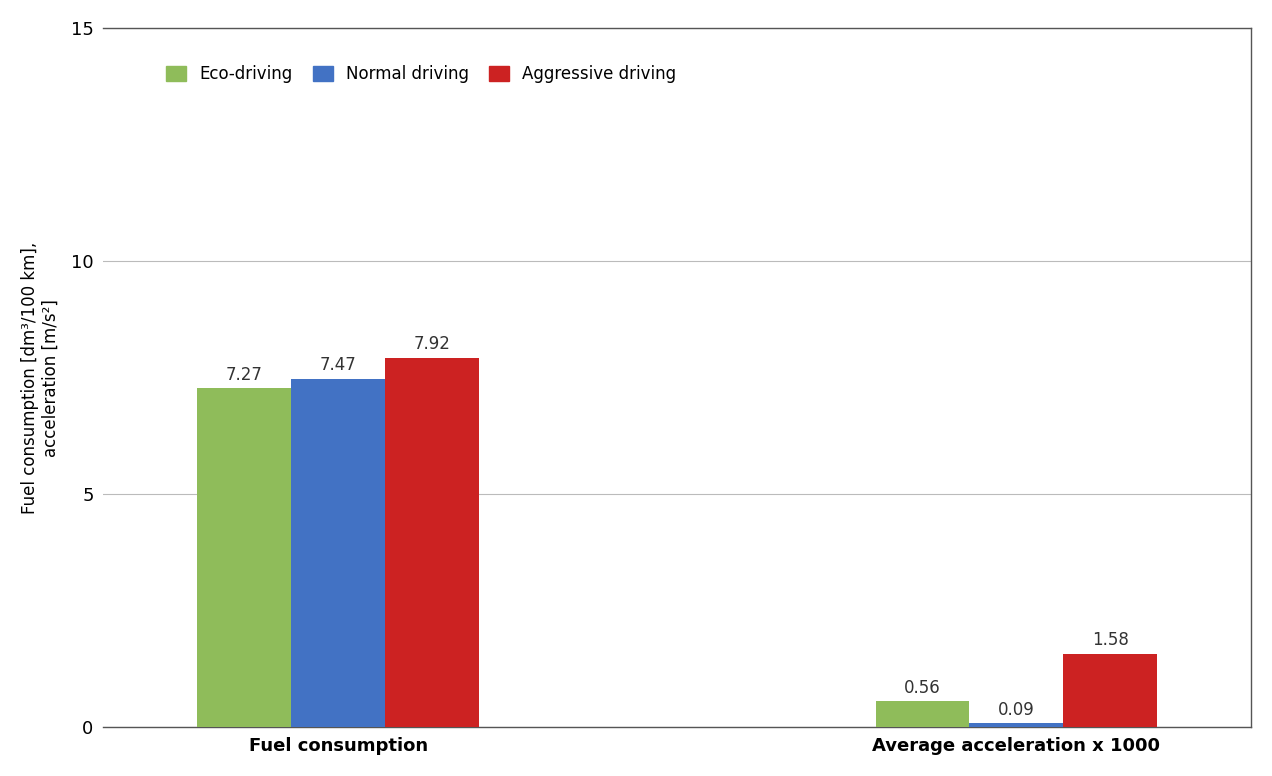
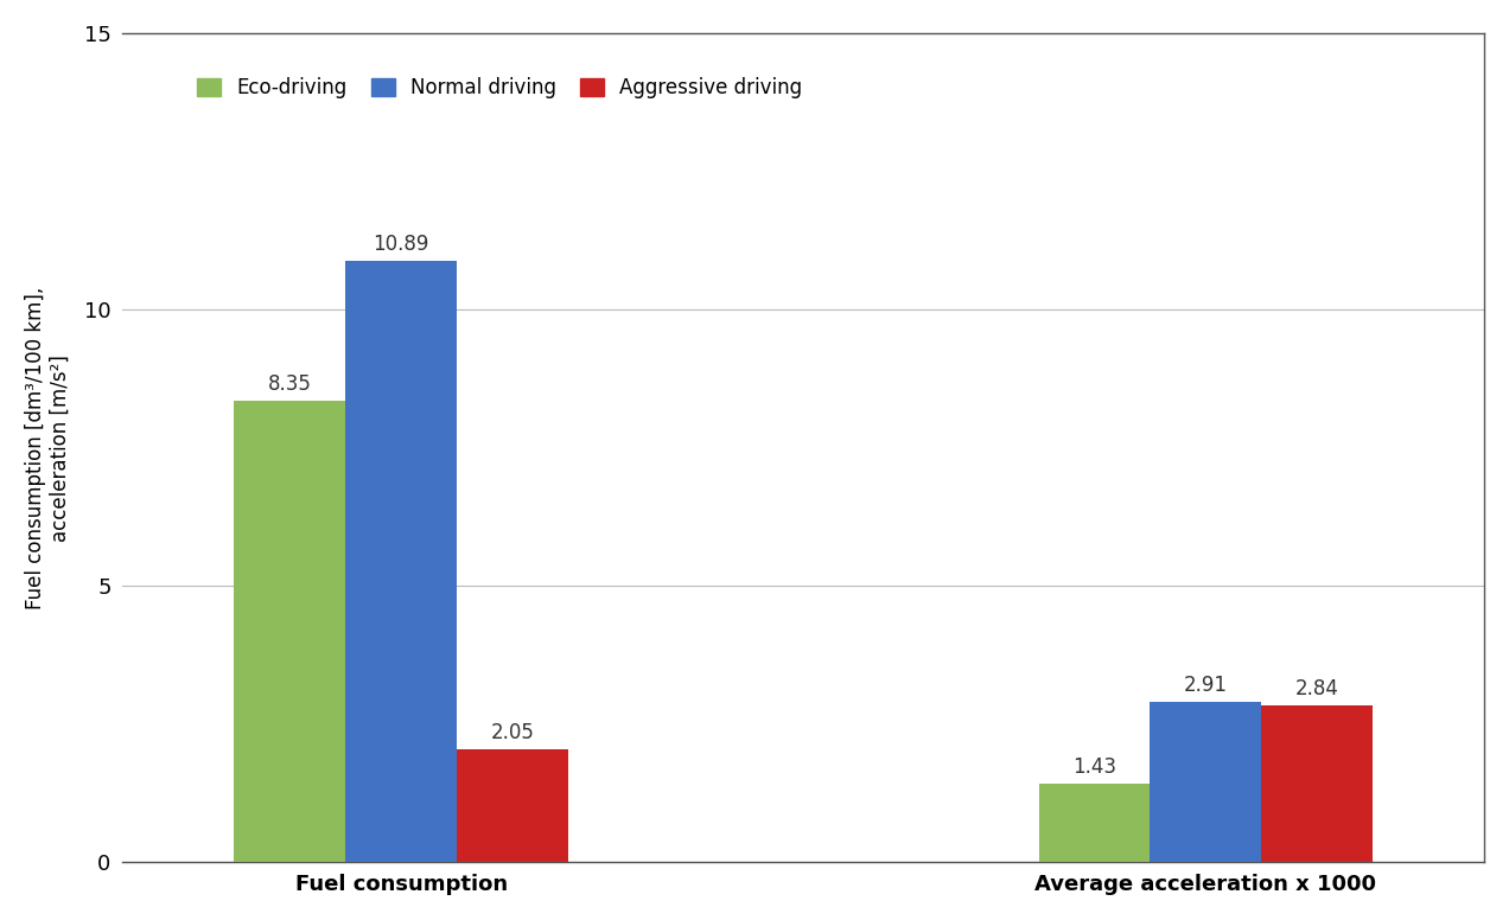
Eco-driving/Fuel consumption: 7.27 -> 8.35
Normal driving/Fuel consumption: 7.47 -> 10.89
Aggressive driving/Fuel consumption: 7.92 -> 2.05
Eco-driving/Average acceleration x 1000: 0.56 -> 1.43
Normal driving/Average acceleration x 1000: 0.09 -> 2.91
Aggressive driving/Average acceleration x 1000: 1.58 -> 2.84
